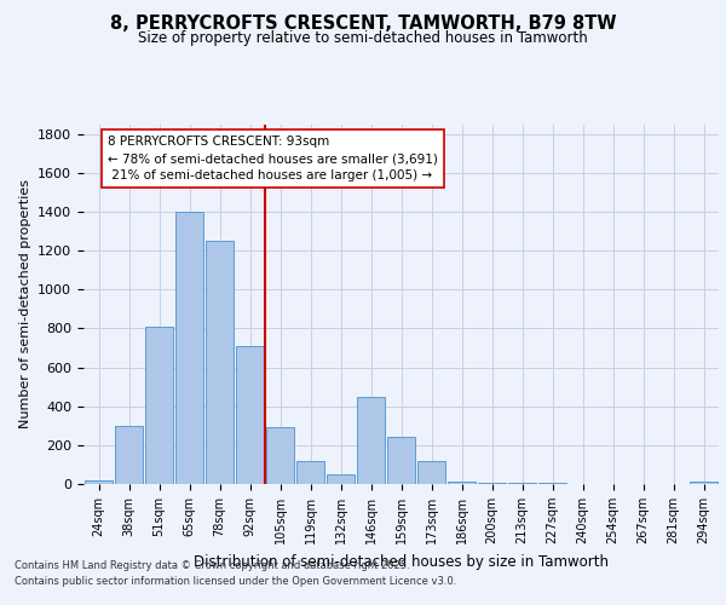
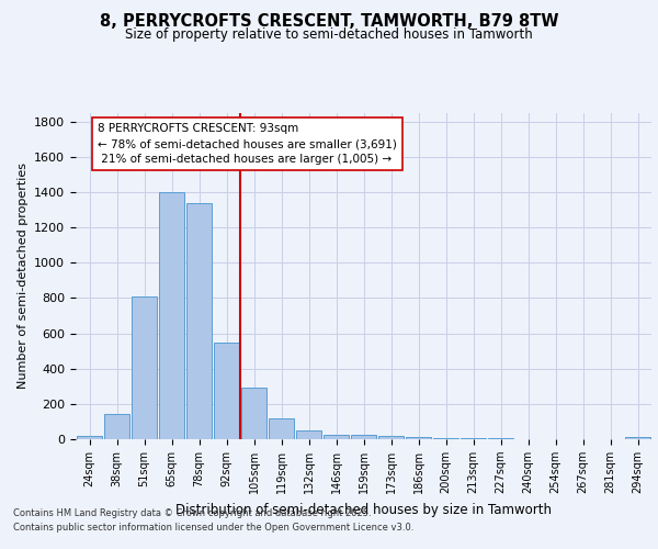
38sqm: 300 -> 140
78sqm: 1250 -> 1340
92sqm: 710 -> 550
146sqm: 450 -> 20
159sqm: 240 -> 20
173sqm: 120 -> 20
